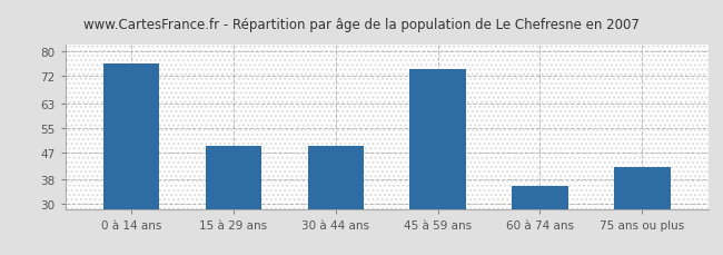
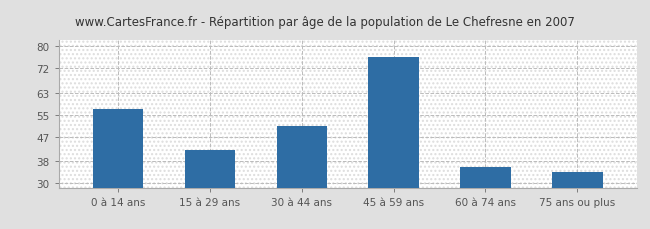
0 à 14 ans: 76 -> 57
15 à 29 ans: 49 -> 42
30 à 44 ans: 49 -> 51
45 à 59 ans: 74 -> 76
75 ans ou plus: 42 -> 34
